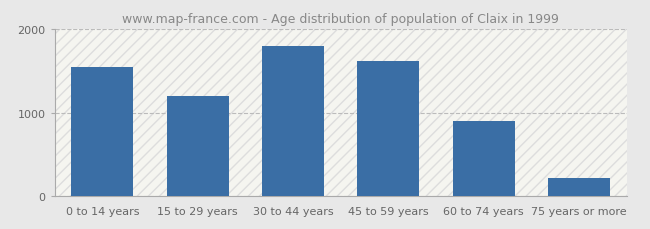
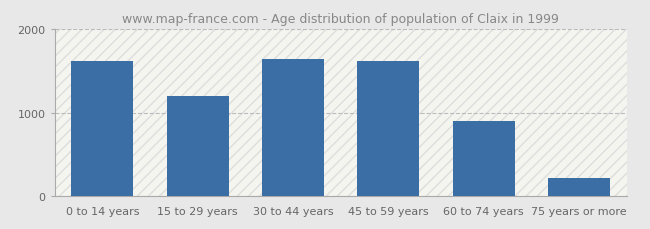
0 to 14 years: 1550 -> 1620
30 to 44 years: 1800 -> 1640
